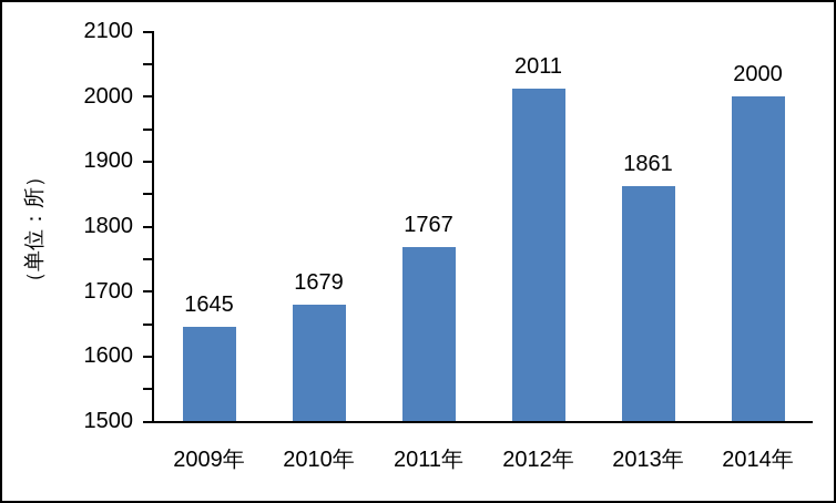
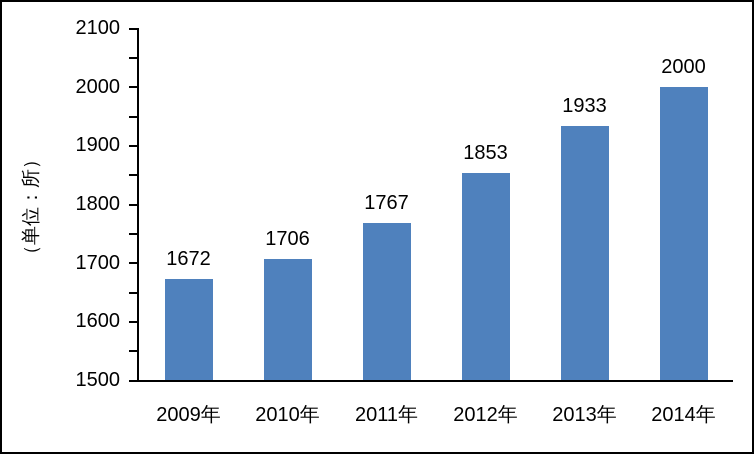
2009年: 1645 -> 1672
2010年: 1679 -> 1706
2012年: 2011 -> 1853
2013年: 1861 -> 1933
